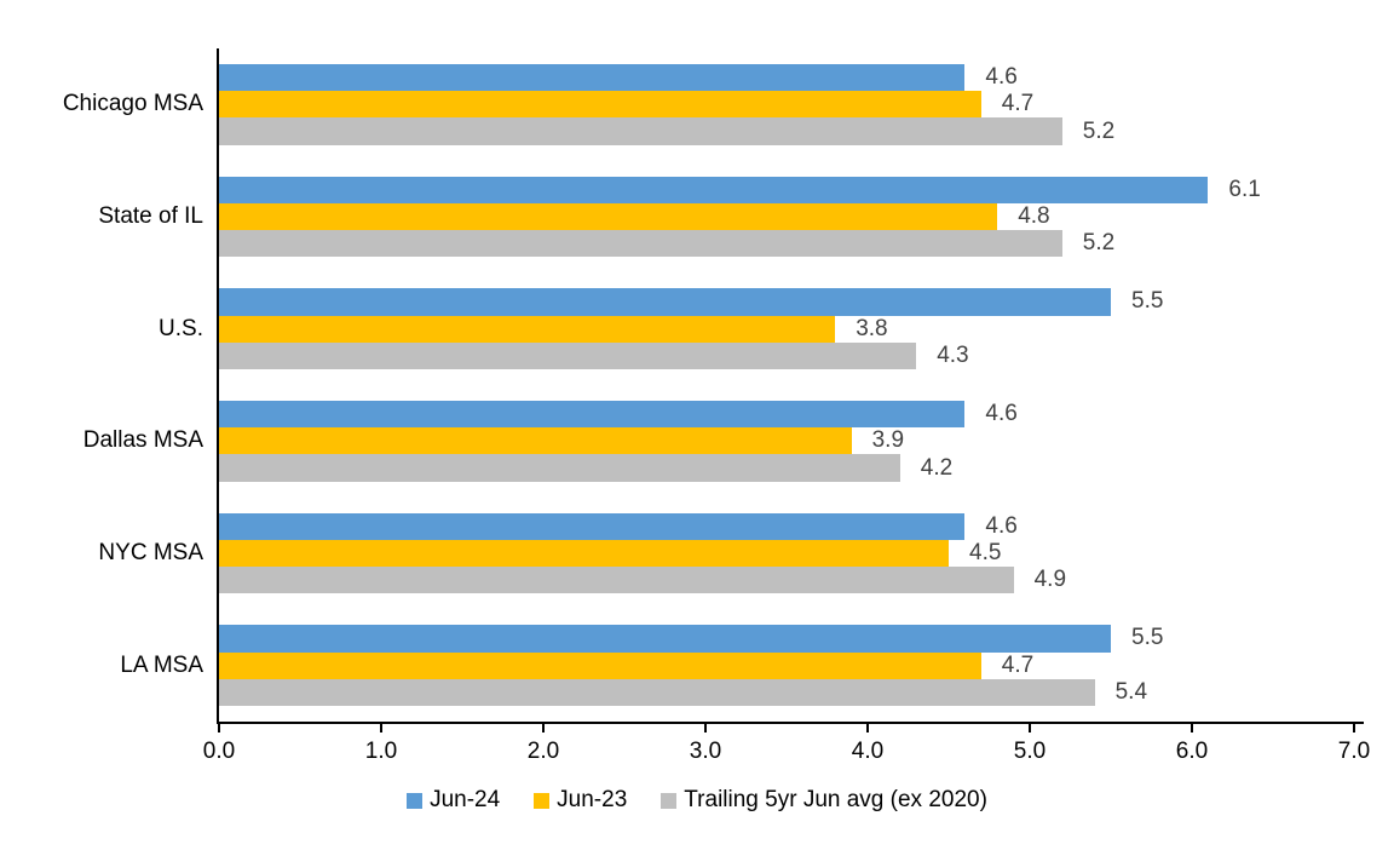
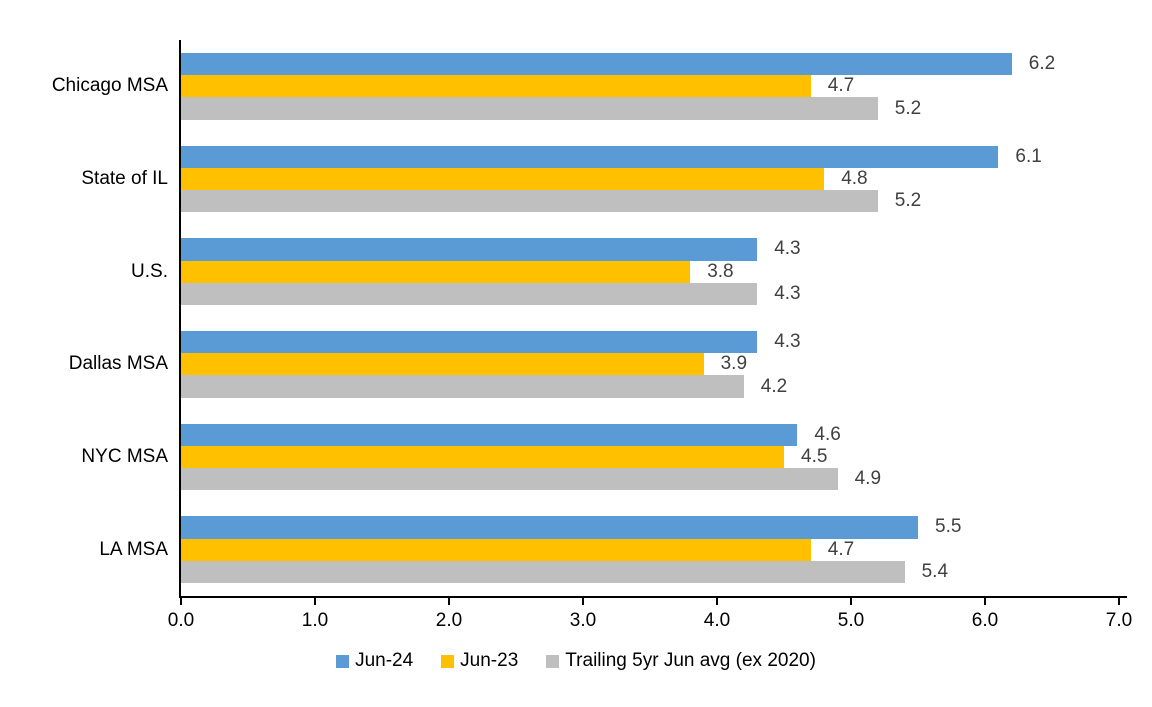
Jun-24/Chicago MSA: 4.6 -> 6.2
Jun-24/U.S.: 5.5 -> 4.3
Jun-24/Dallas MSA: 4.6 -> 4.3
